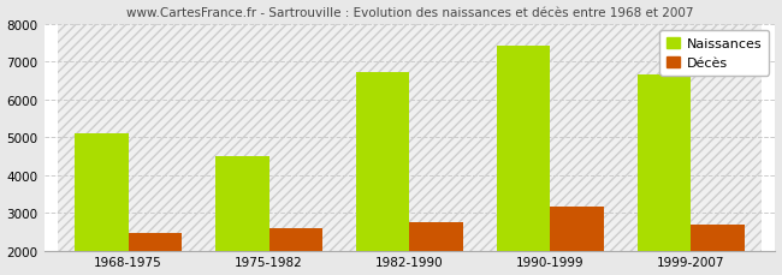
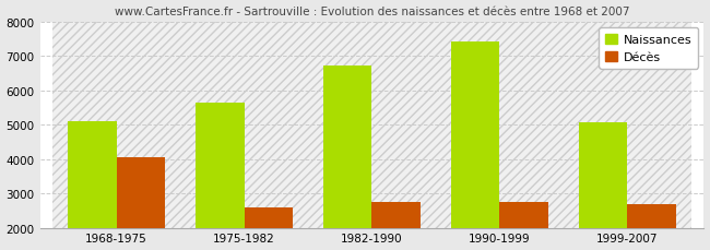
Décès/1968-1975: 2450 -> 4050
Naissances/1975-1982: 4500 -> 5650
Décès/1990-1999: 3150 -> 2750
Naissances/1999-2007: 6650 -> 5050
